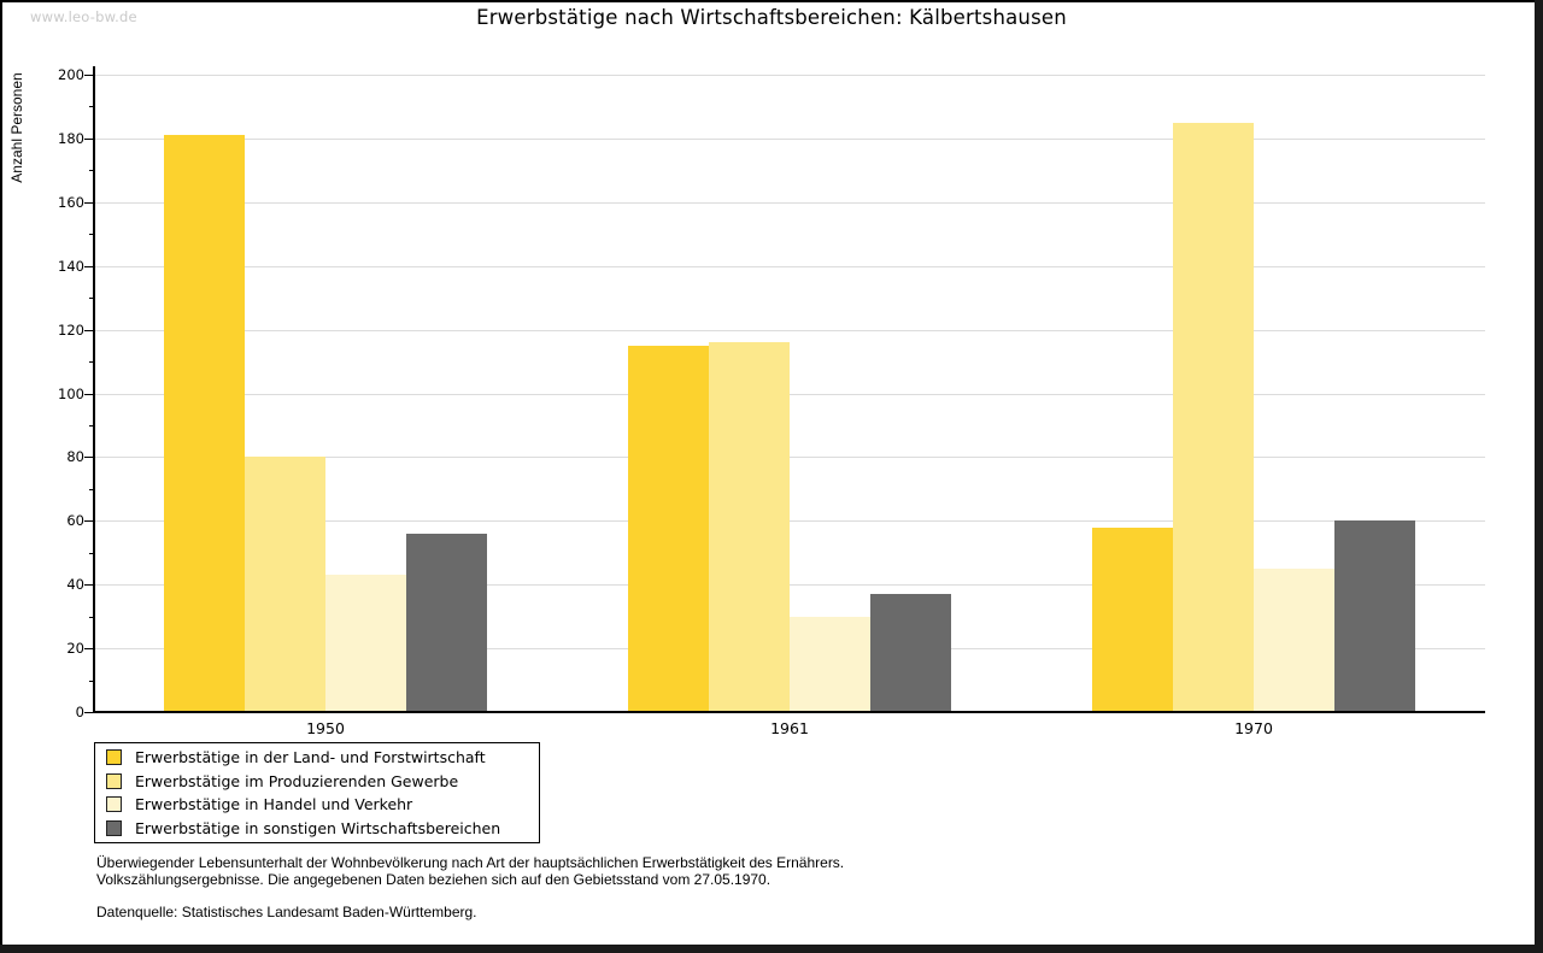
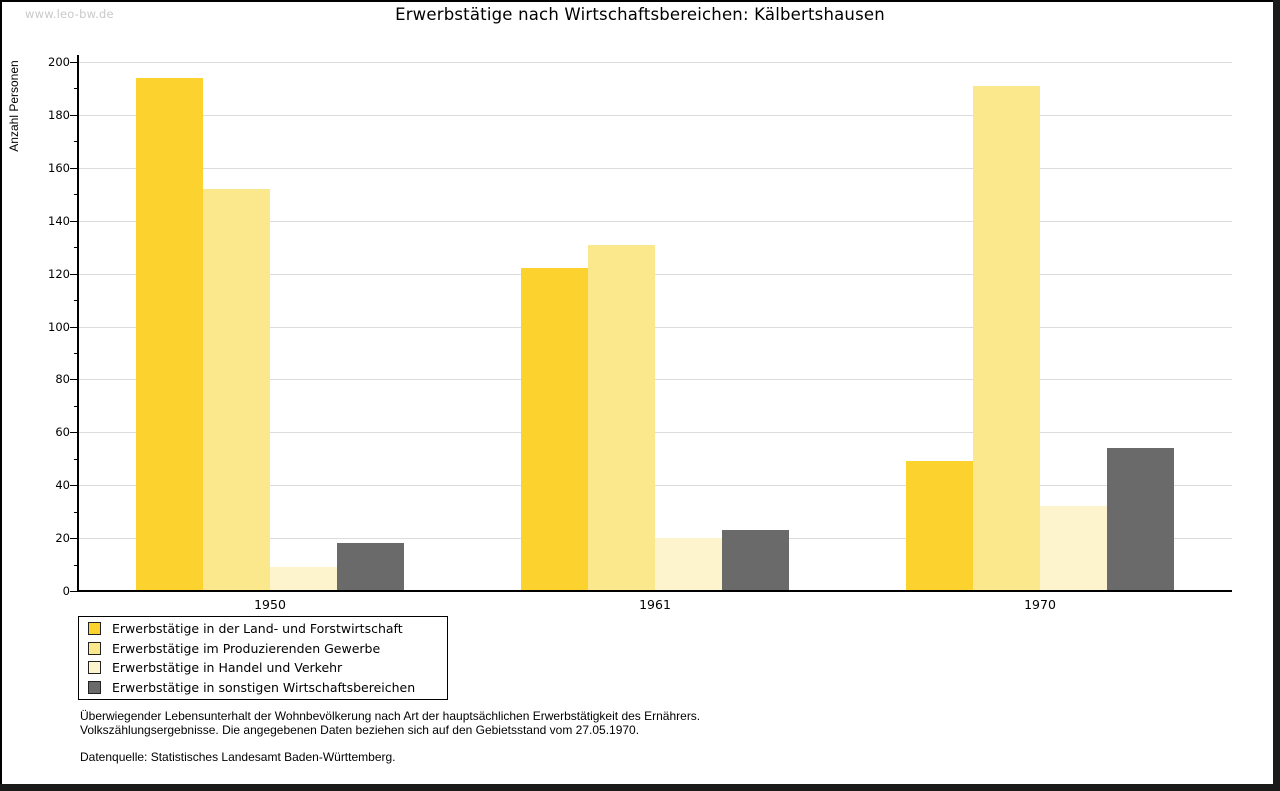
Erwerbstätige in der Land- und Forstwirtschaft/1950: 181 -> 194
Erwerbstätige im Produzierenden Gewerbe/1950: 80 -> 152
Erwerbstätige in Handel und Verkehr/1950: 43 -> 9
Erwerbstätige in sonstigen Wirtschaftsbereichen/1950: 56 -> 18
Erwerbstätige in der Land- und Forstwirtschaft/1961: 115 -> 122
Erwerbstätige im Produzierenden Gewerbe/1961: 116 -> 131
Erwerbstätige in Handel und Verkehr/1961: 30 -> 20
Erwerbstätige in sonstigen Wirtschaftsbereichen/1961: 37 -> 23
Erwerbstätige in der Land- und Forstwirtschaft/1970: 58 -> 49
Erwerbstätige im Produzierenden Gewerbe/1970: 185 -> 191
Erwerbstätige in Handel und Verkehr/1970: 45 -> 32
Erwerbstätige in sonstigen Wirtschaftsbereichen/1970: 60 -> 54
